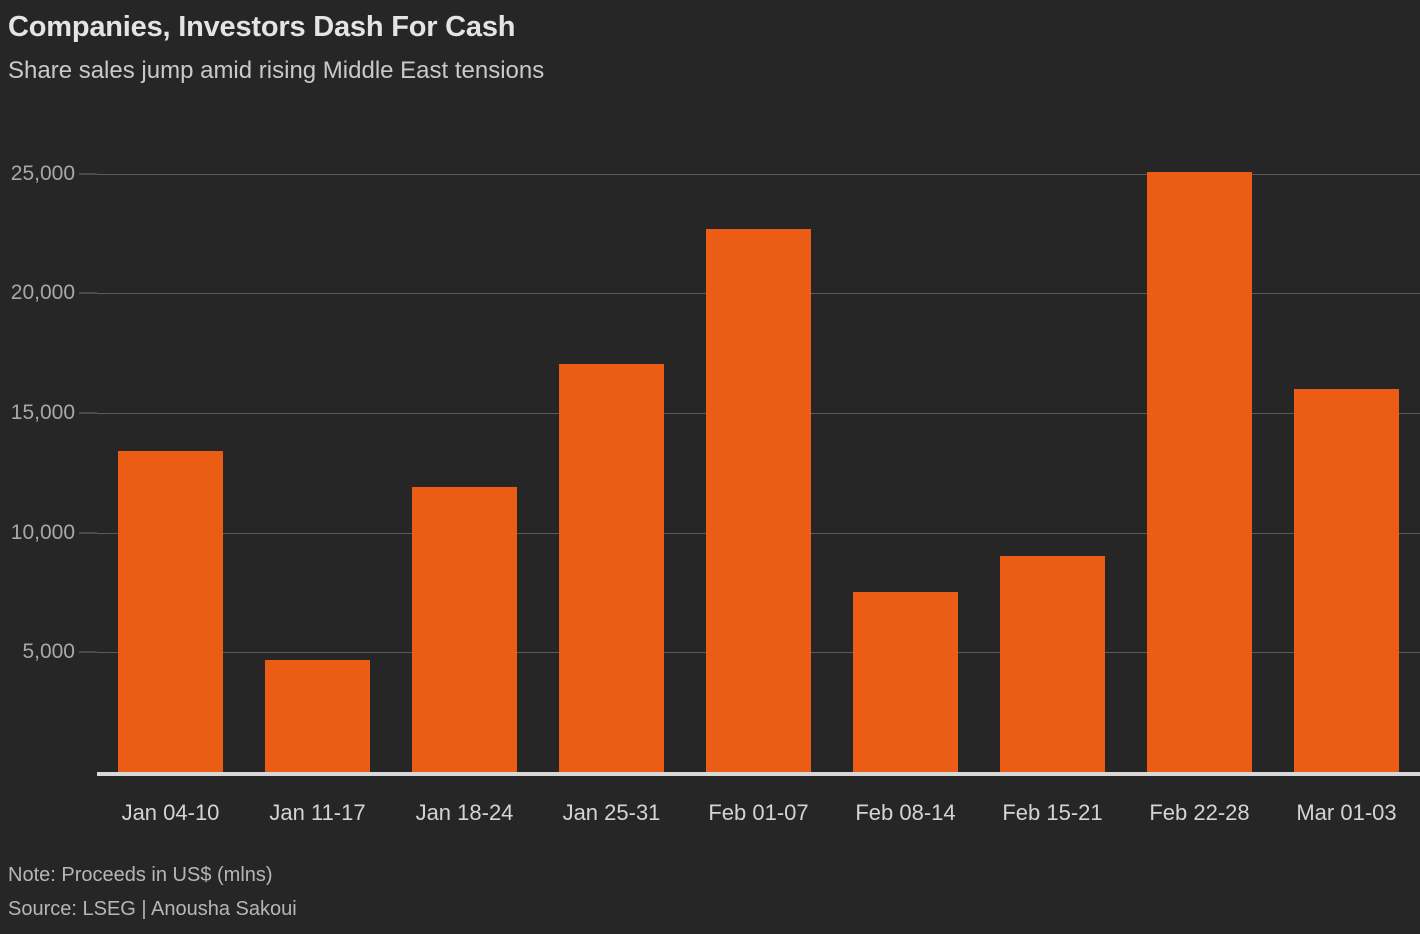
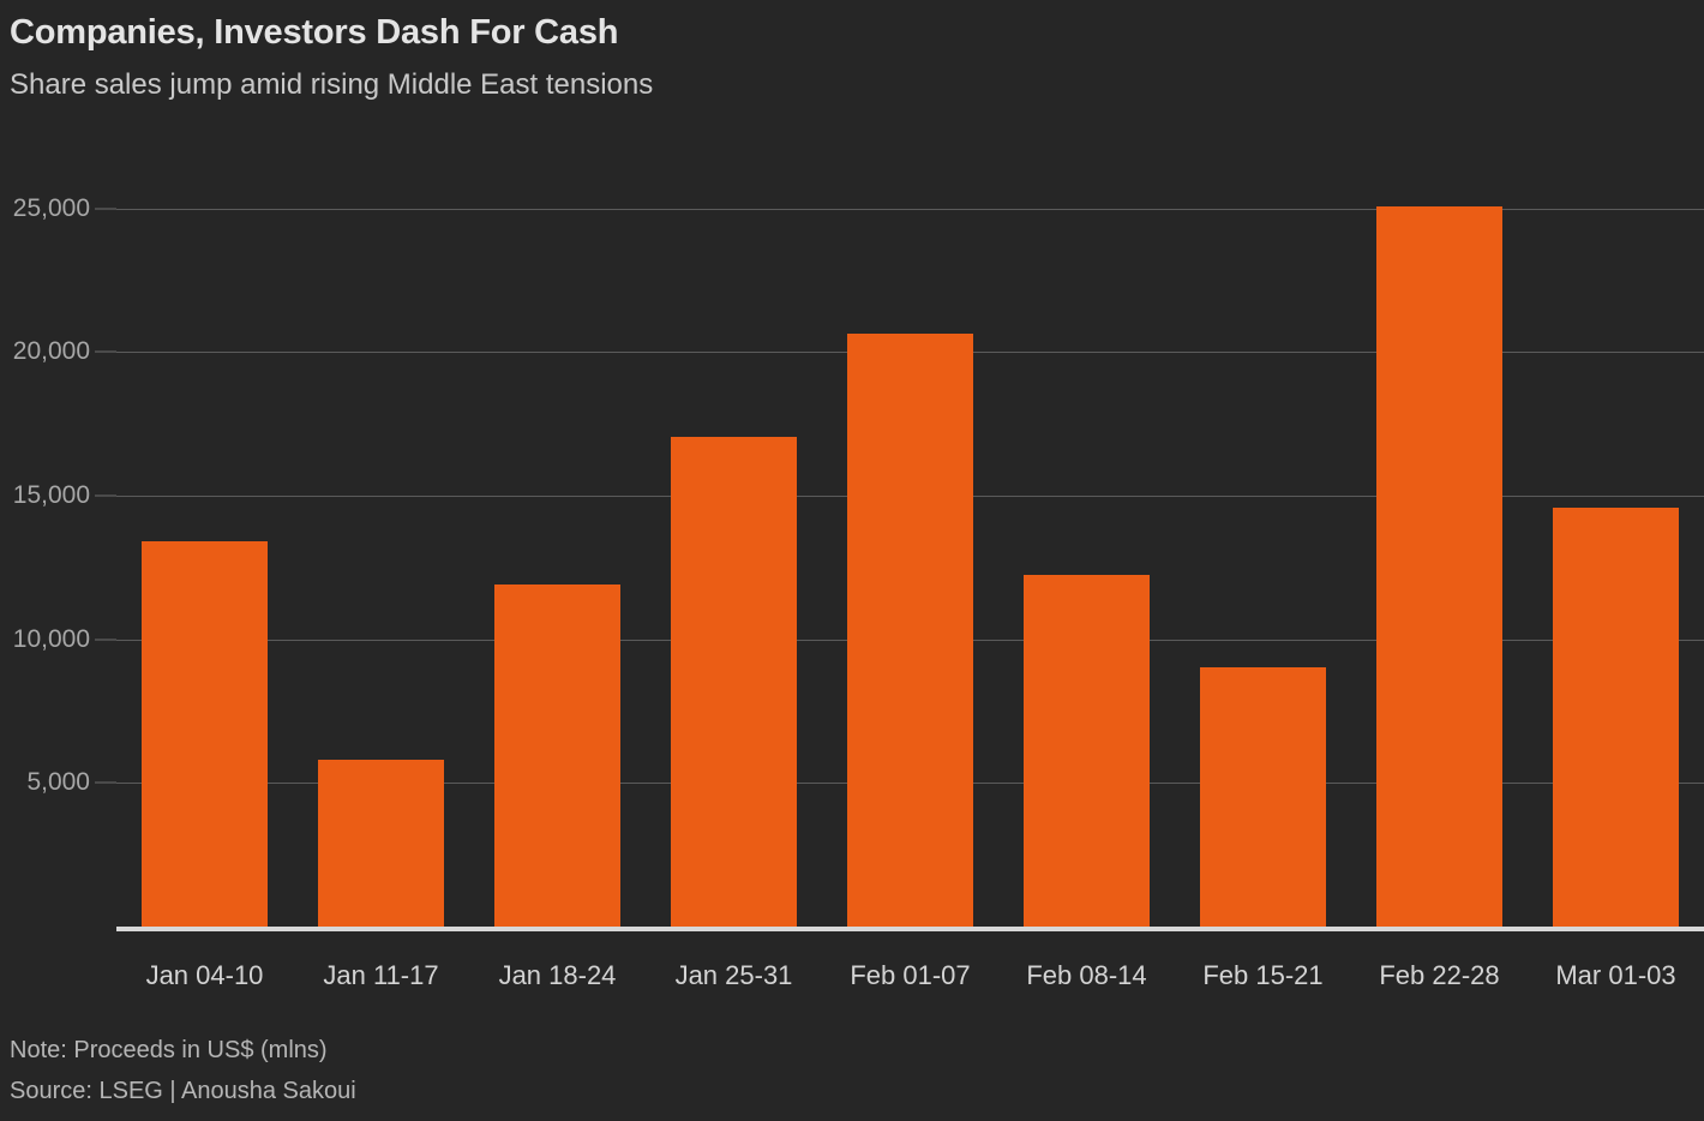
Jan 11-17: 4700 -> 5800
Feb 01-07: 22700 -> 20600
Feb 08-14: 7500 -> 12300
Mar 01-03: 16000 -> 14600
